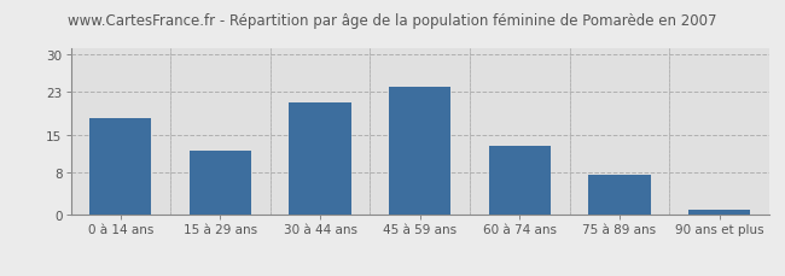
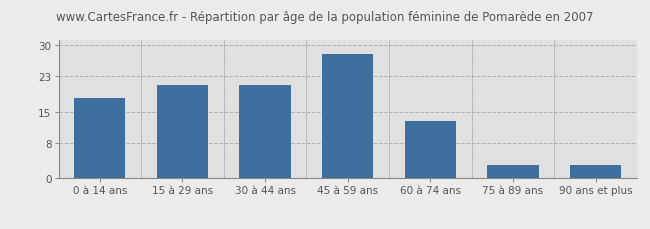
15 à 29 ans: 12.0 -> 21.0
45 à 59 ans: 24.0 -> 28.0
75 à 89 ans: 7.5 -> 3.0
90 ans et plus: 1.0 -> 3.0
